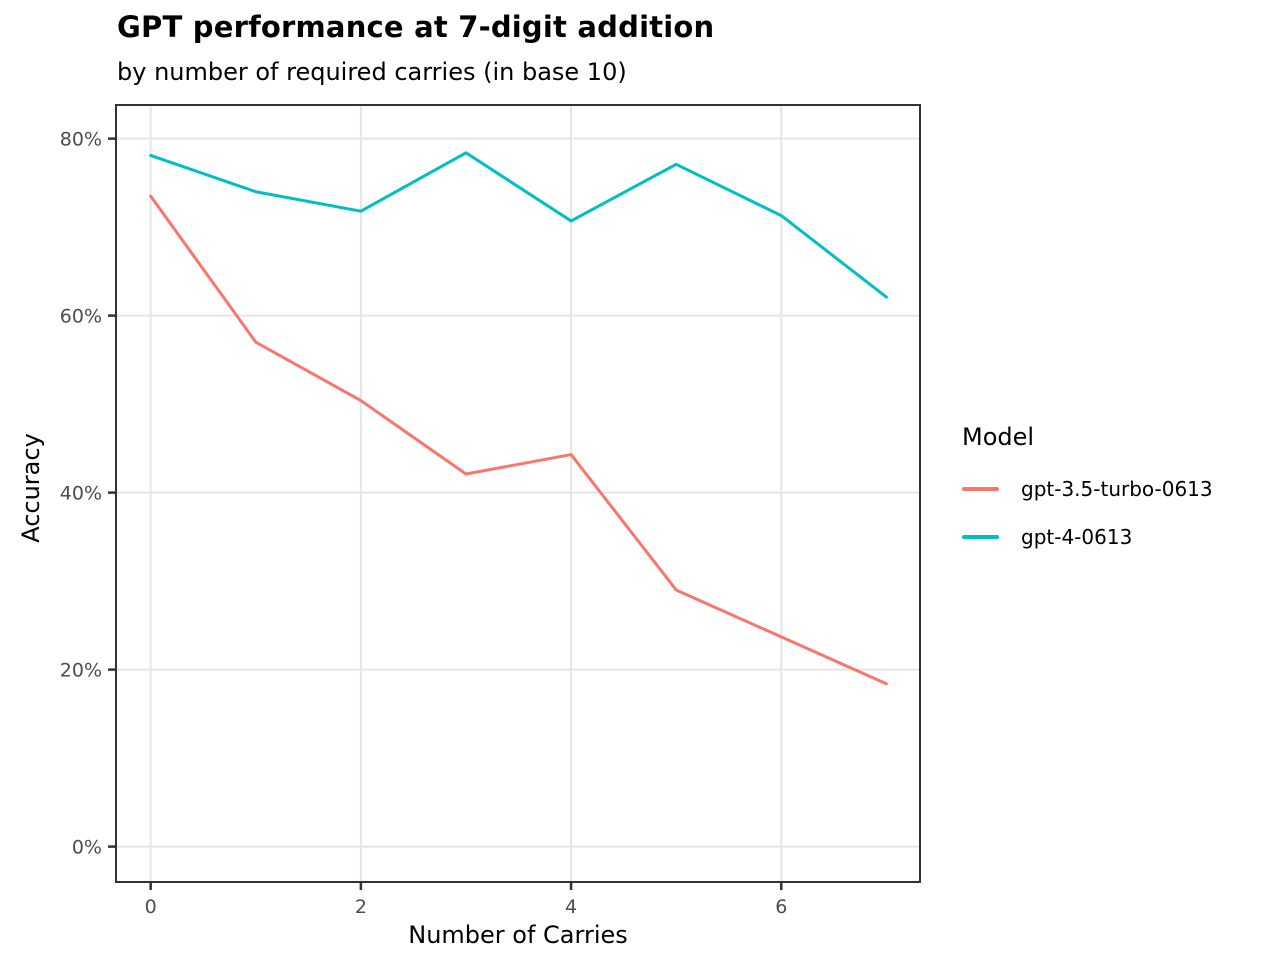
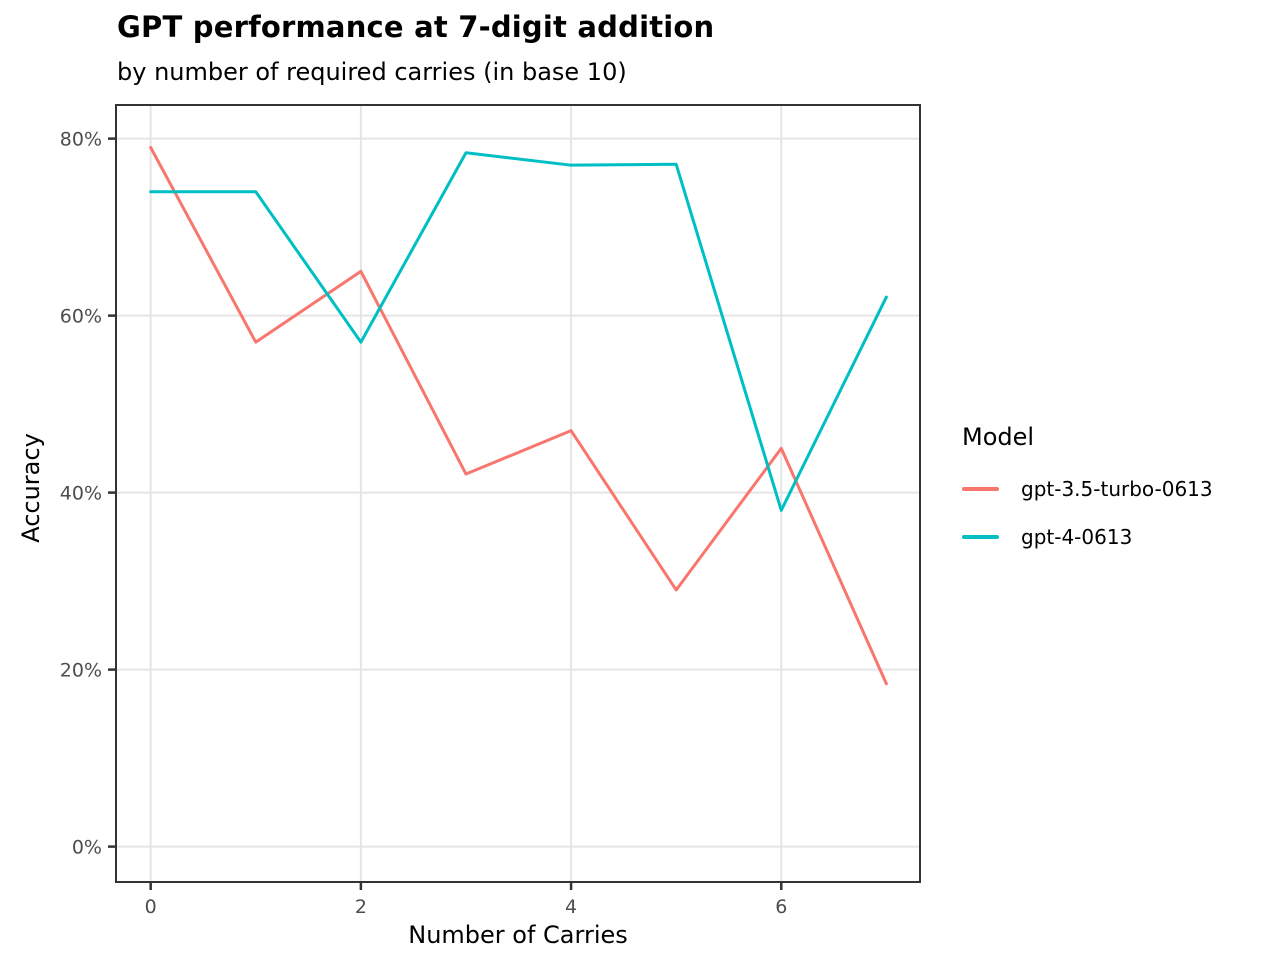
gpt-3.5-turbo-0613/0: 74% -> 79%
gpt-4-0613/0: 78% -> 74%
gpt-3.5-turbo-0613/2: 50% -> 65%
gpt-4-0613/2: 72% -> 57%
gpt-3.5-turbo-0613/4: 44% -> 47%
gpt-4-0613/4: 71% -> 77%
gpt-3.5-turbo-0613/6: 24% -> 45%
gpt-4-0613/6: 71% -> 38%
